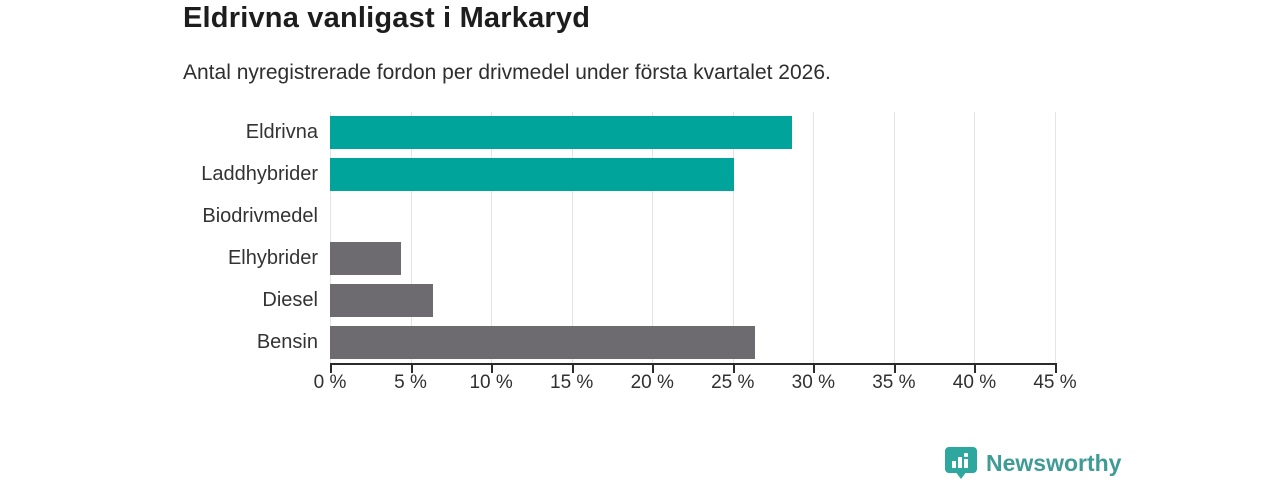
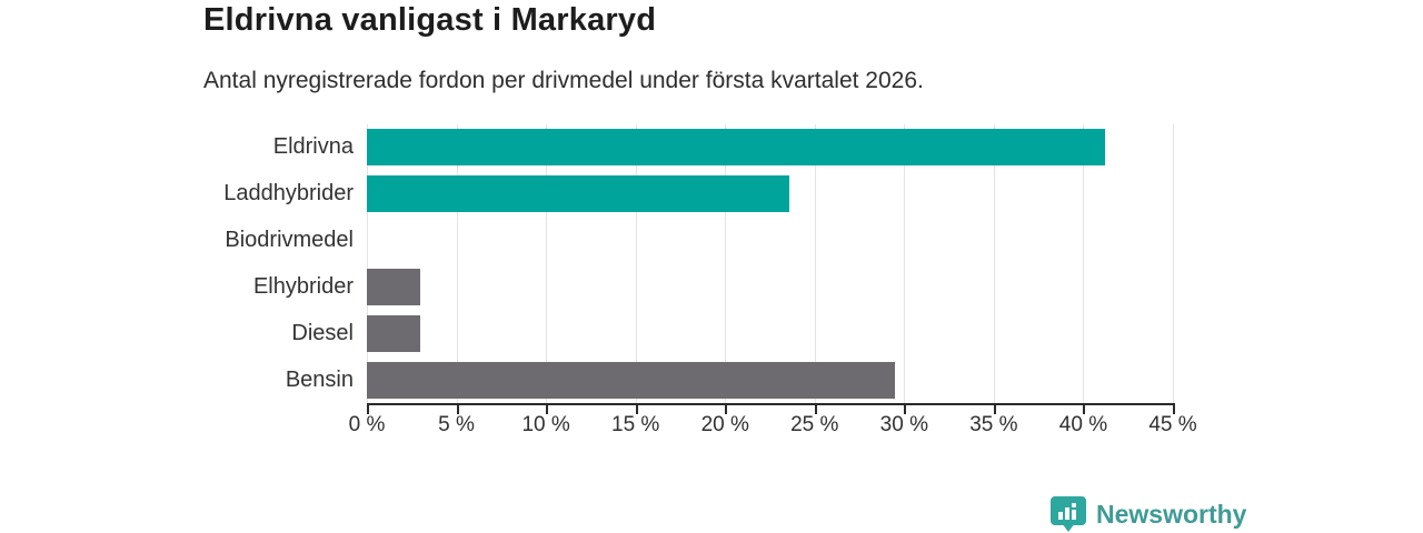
Eldrivna: 28.7% -> 41.2%
Laddhybrider: 25.1% -> 23.6%
Elhybrider: 4.4% -> 3.0%
Diesel: 6.4% -> 3.0%
Bensin: 26.4% -> 29.5%
